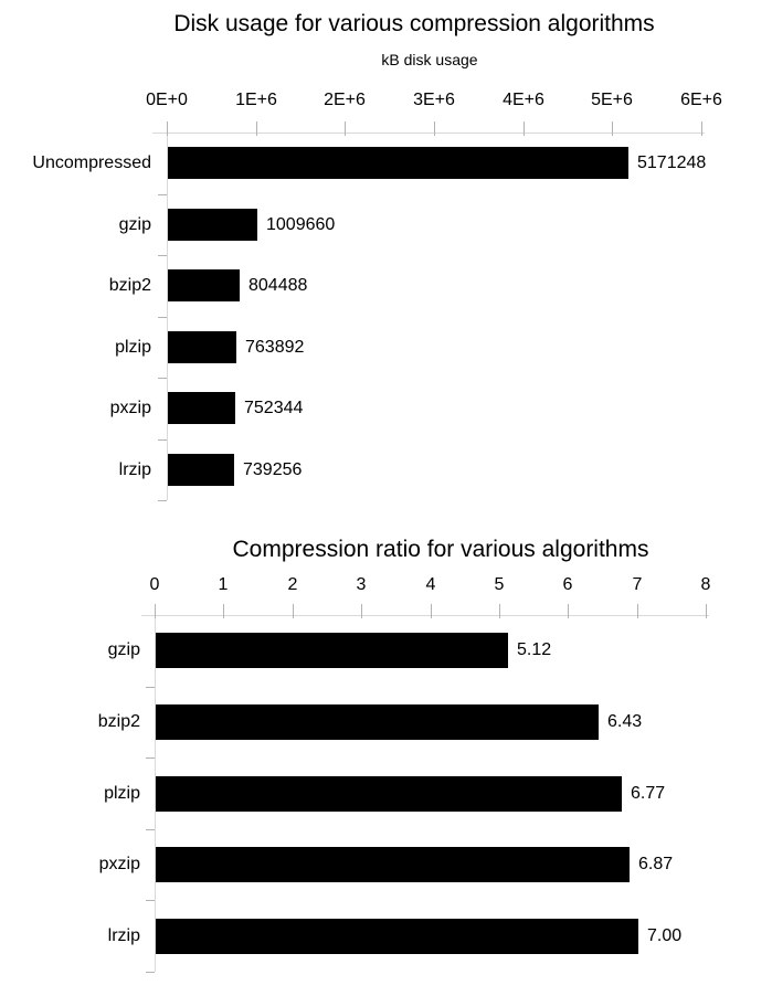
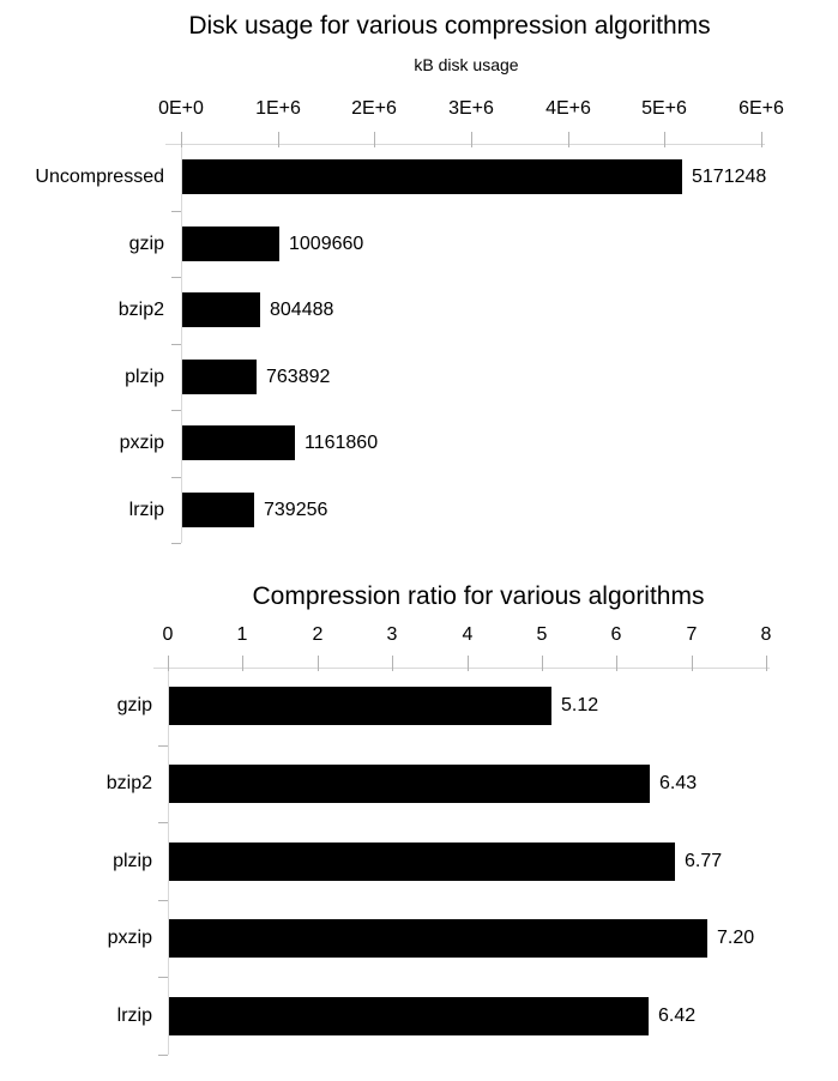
Disk usage for various compression algorithms/pxzip: 752344 -> 1161860
Compression ratio for various algorithms/pxzip: 6.87 -> 7.20
Compression ratio for various algorithms/lrzip: 7.00 -> 6.42
